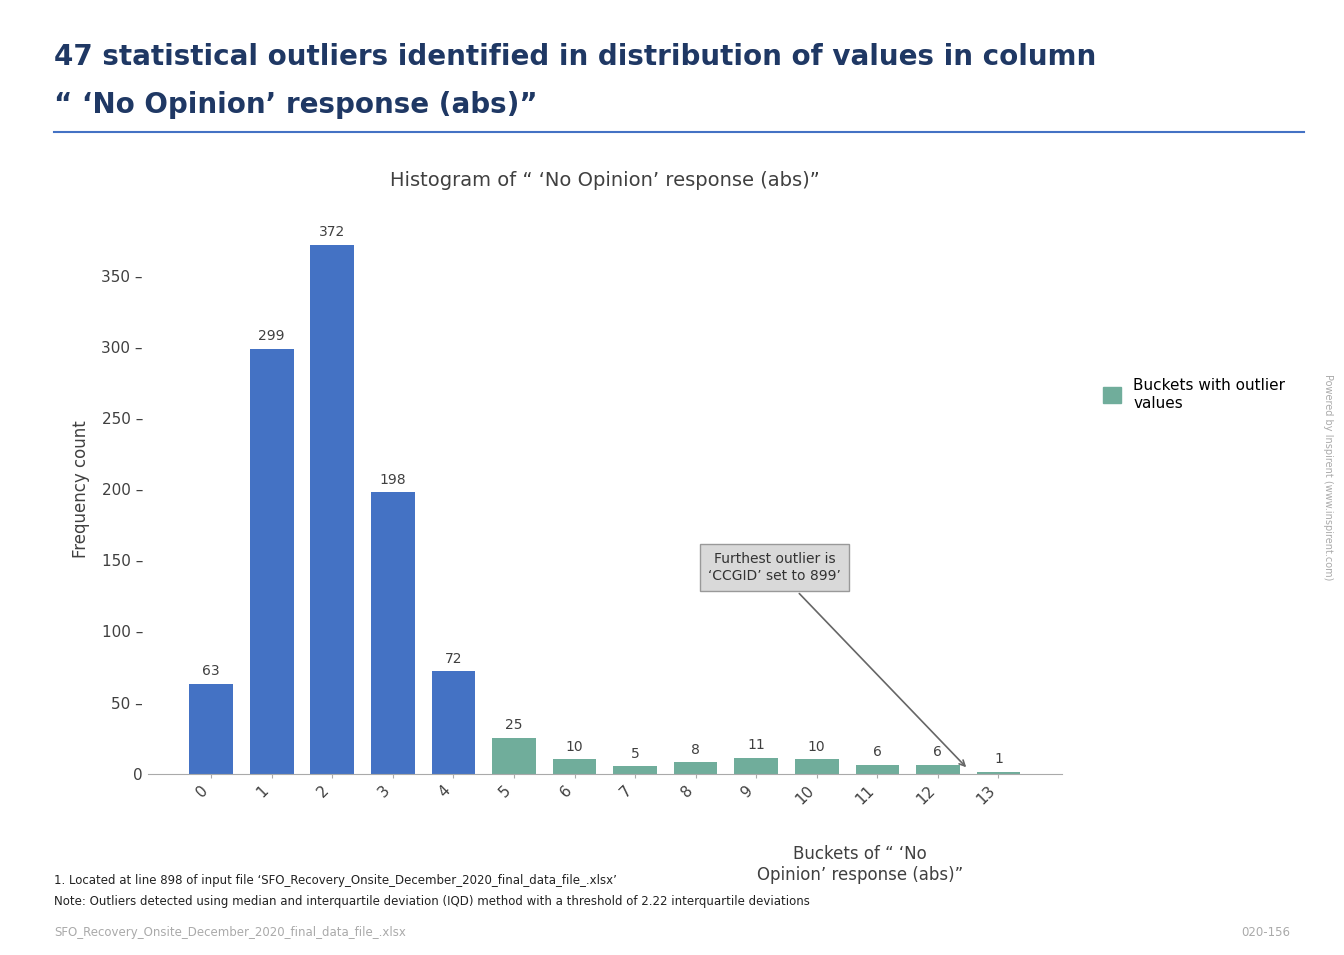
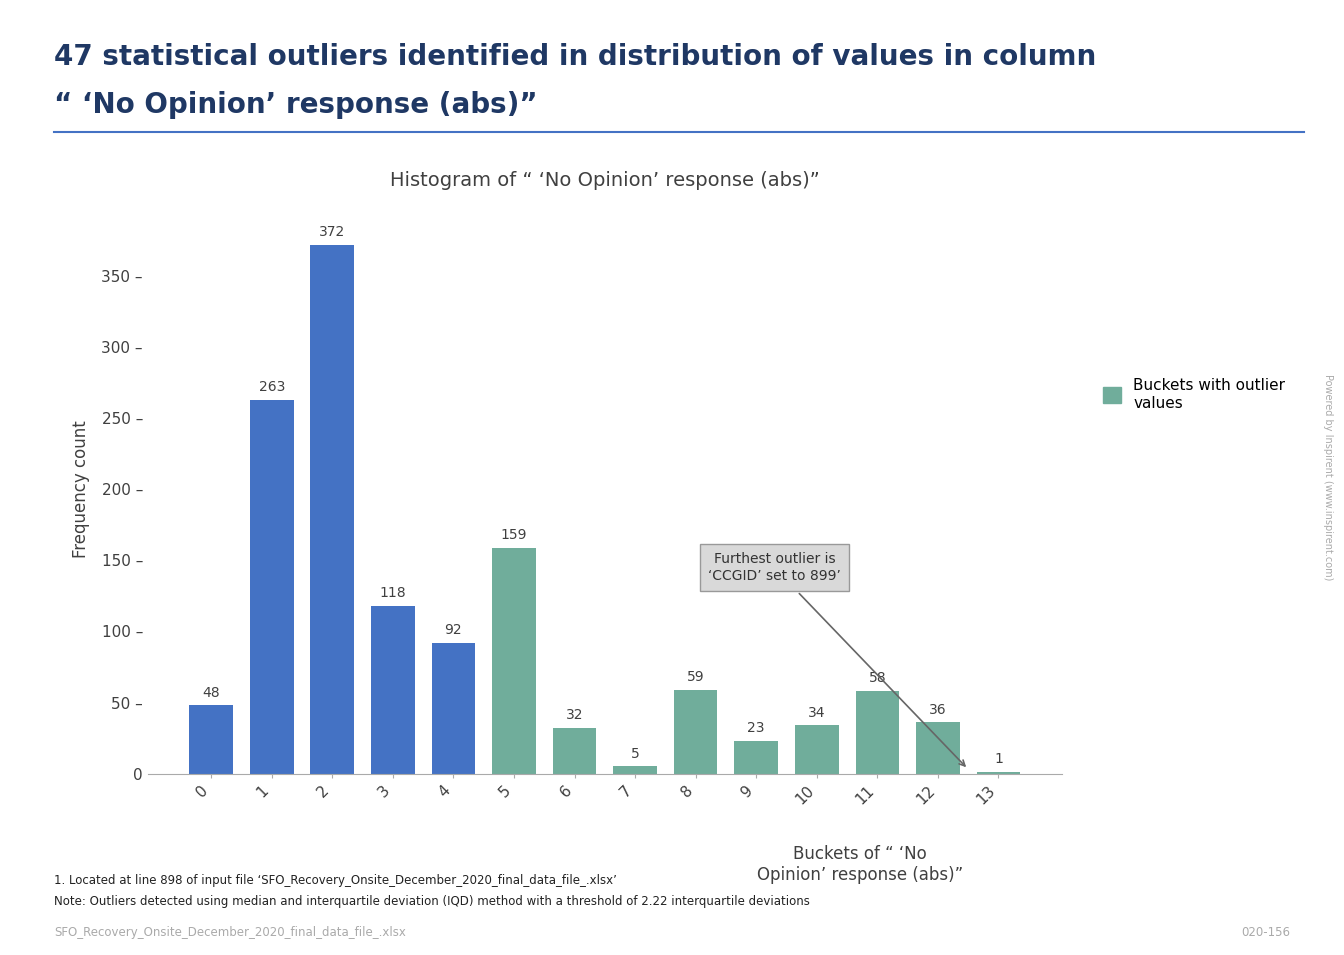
0: 63 -> 48
1: 299 -> 263
3: 198 -> 118
4: 72 -> 92
5: 25 -> 159
6: 10 -> 32
8: 8 -> 59
9: 11 – -> 23 –
10: 10 – -> 34 –
11: 6 – -> 58 –
12: 6 – -> 36 –
